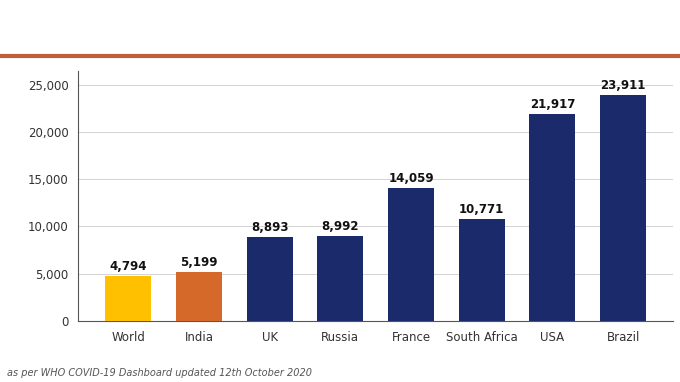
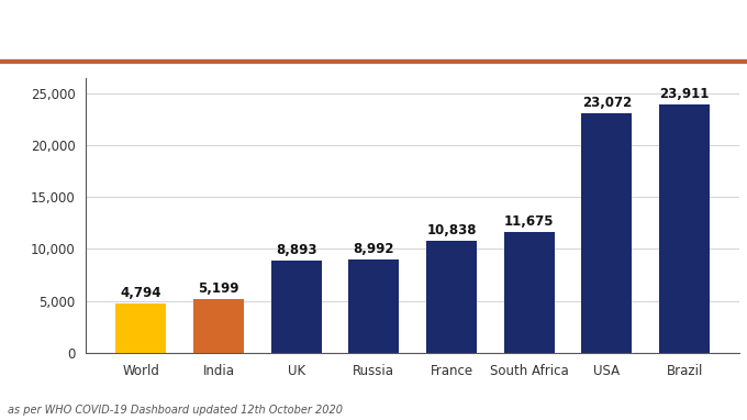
France: 14,059 -> 10,838
South Africa: 10,771 -> 11,675
USA: 21,917 -> 23,072
